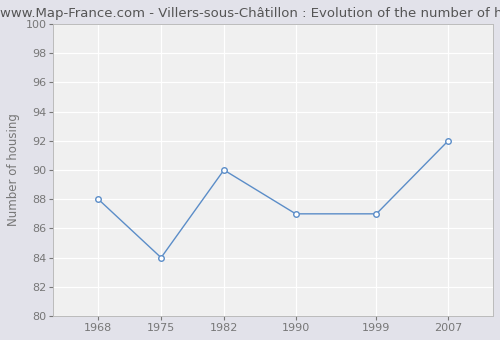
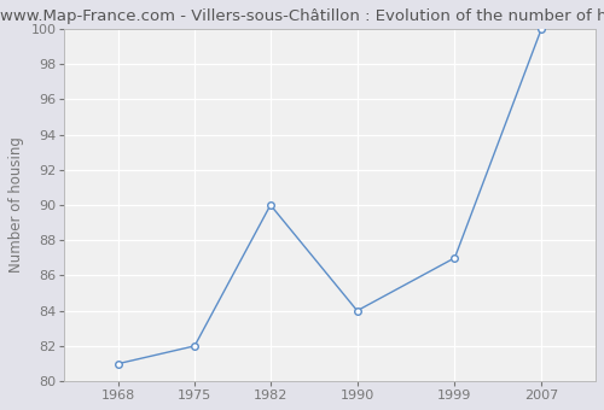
1968: 88 -> 81
1975: 84 -> 82
1990: 87 -> 84
2007: 92 -> 100
